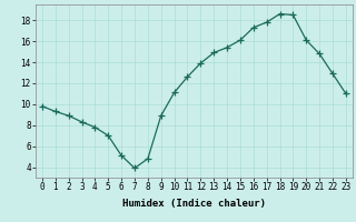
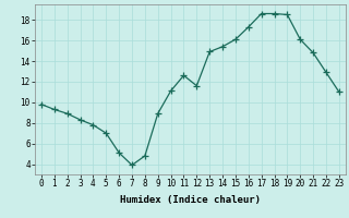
12: 13.9 -> 11.6
17: 17.8 -> 18.6
